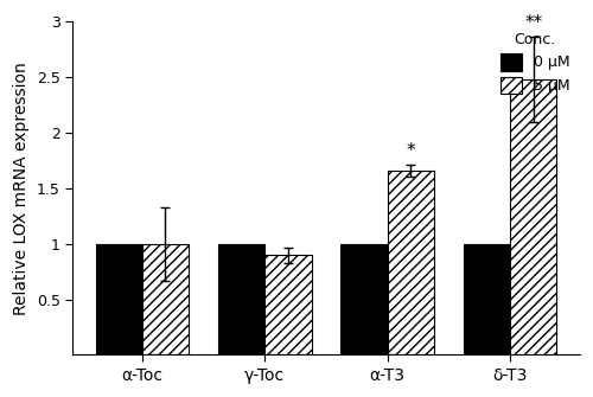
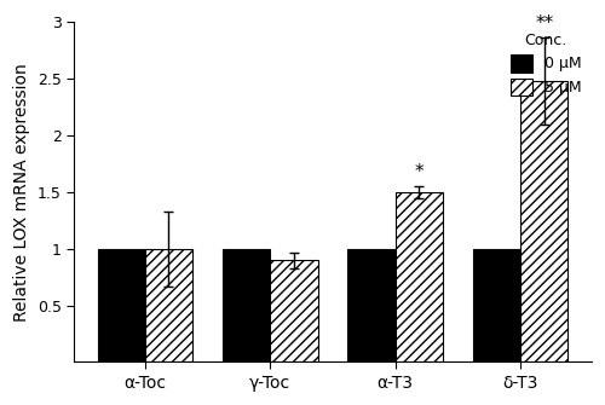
5 μM/α-T3: 1.66 -> 1.50
